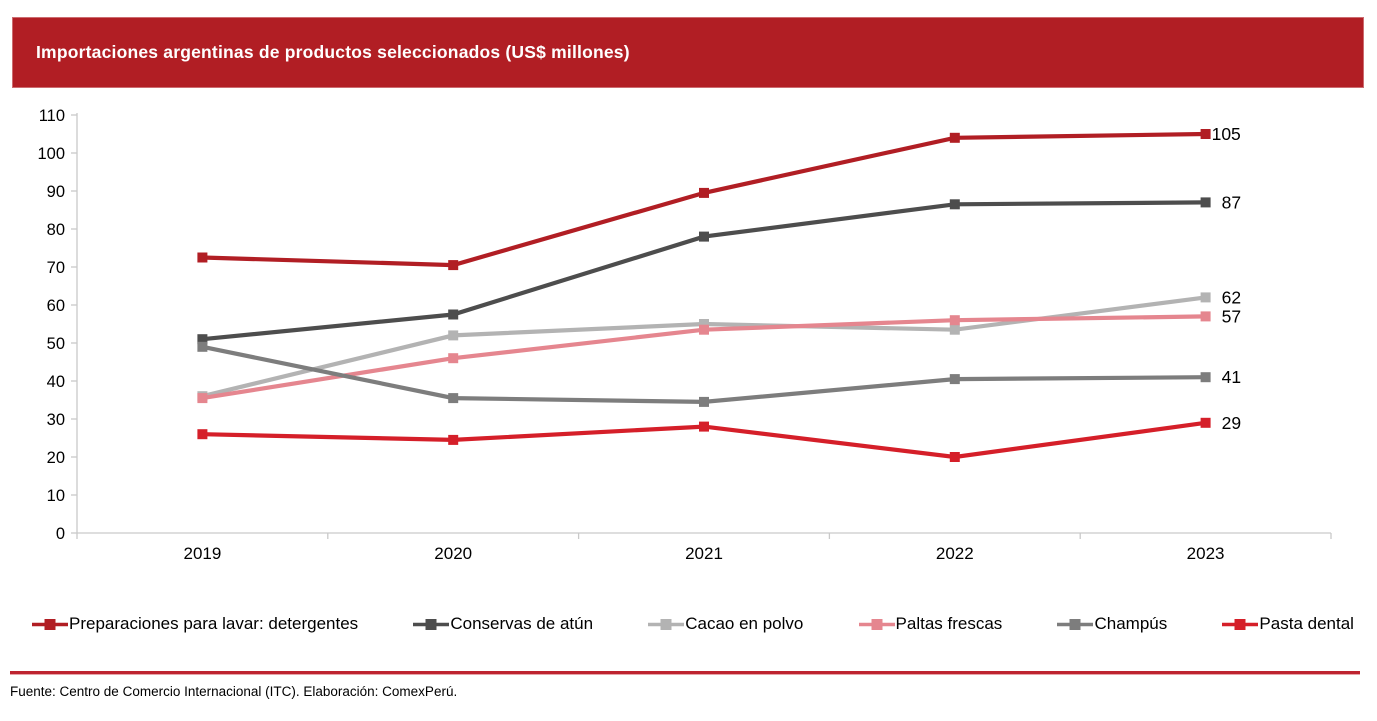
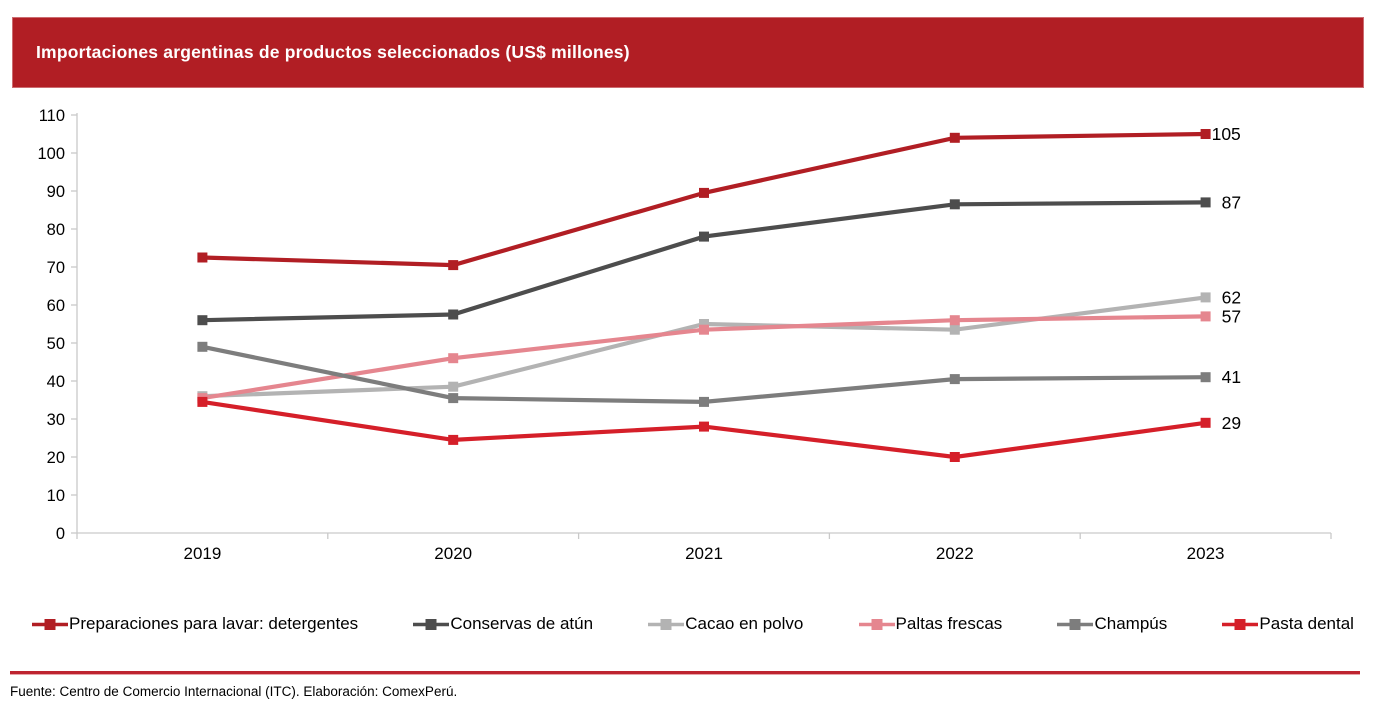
Conservas de atún/2019: 51 -> 56
Pasta dental/2019: 26 -> 34
Cacao en polvo/2020: 52 -> 38
